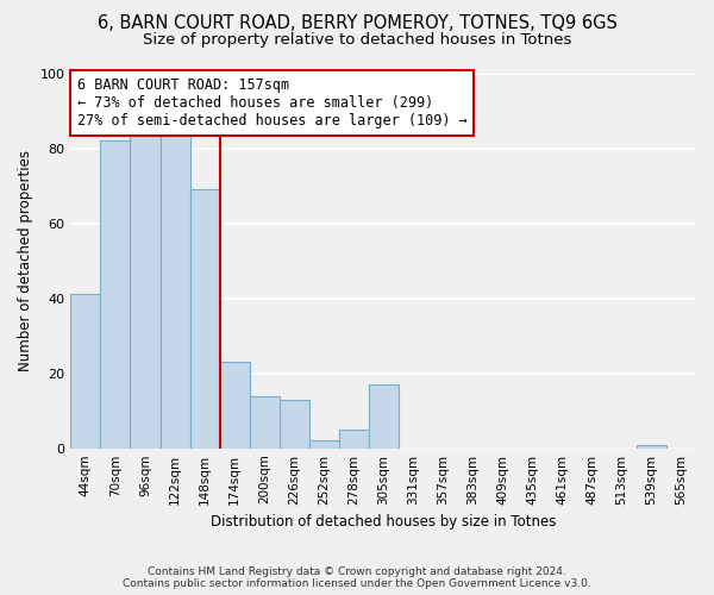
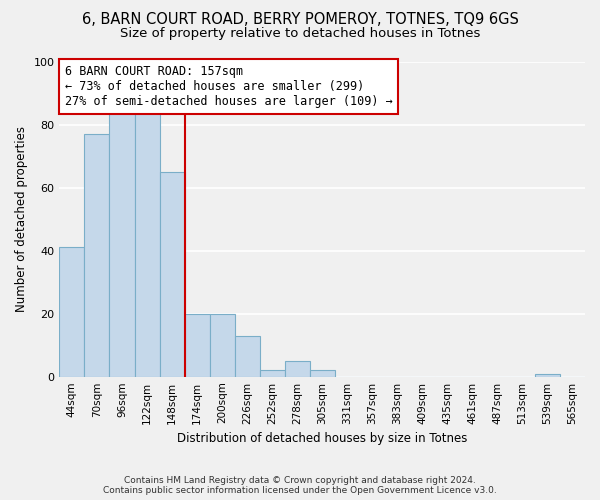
70sqm: 82 -> 77
148sqm: 69 -> 65
174sqm: 23 -> 20
200sqm: 14 -> 20
305sqm: 17 -> 2
